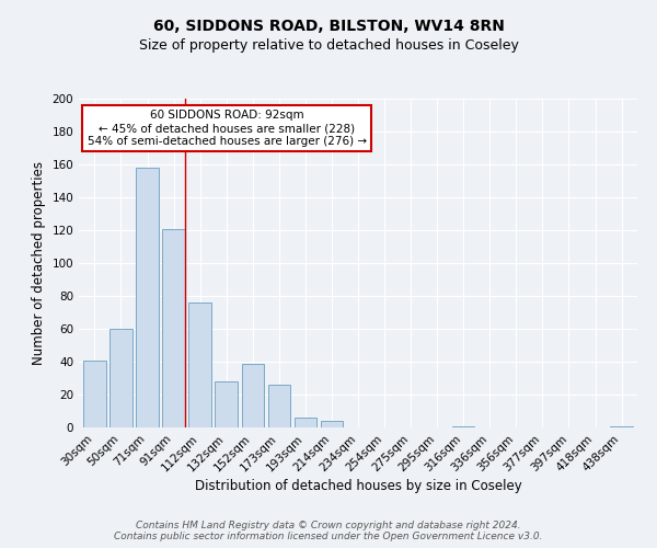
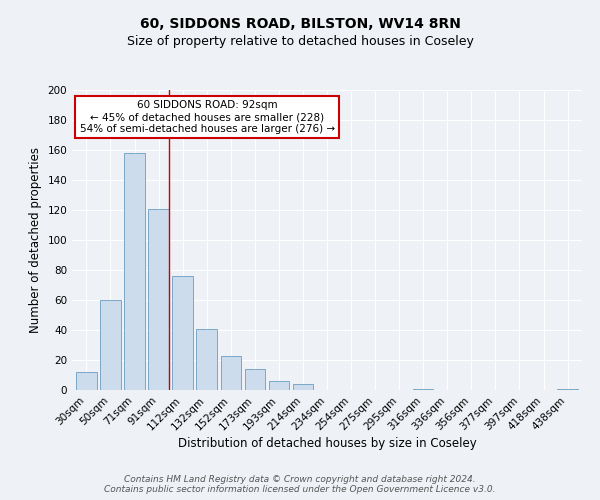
30sqm: 41 -> 12
132sqm: 28 -> 41
152sqm: 39 -> 23
173sqm: 26 -> 14
